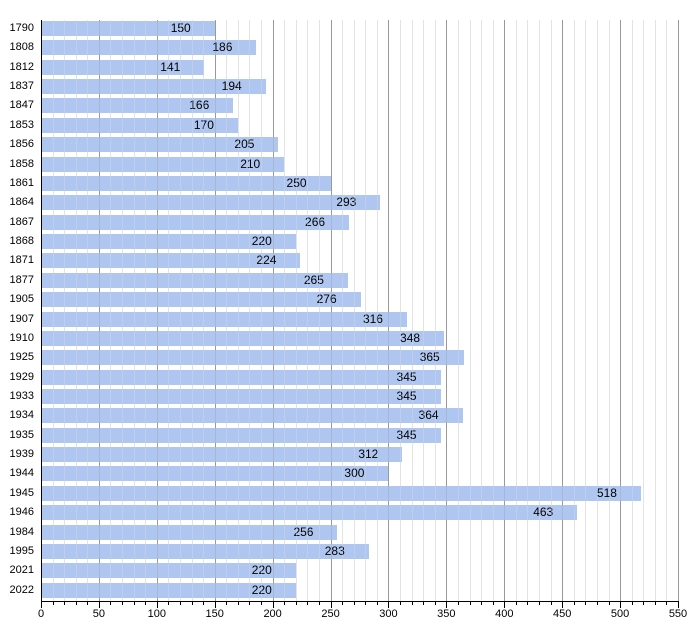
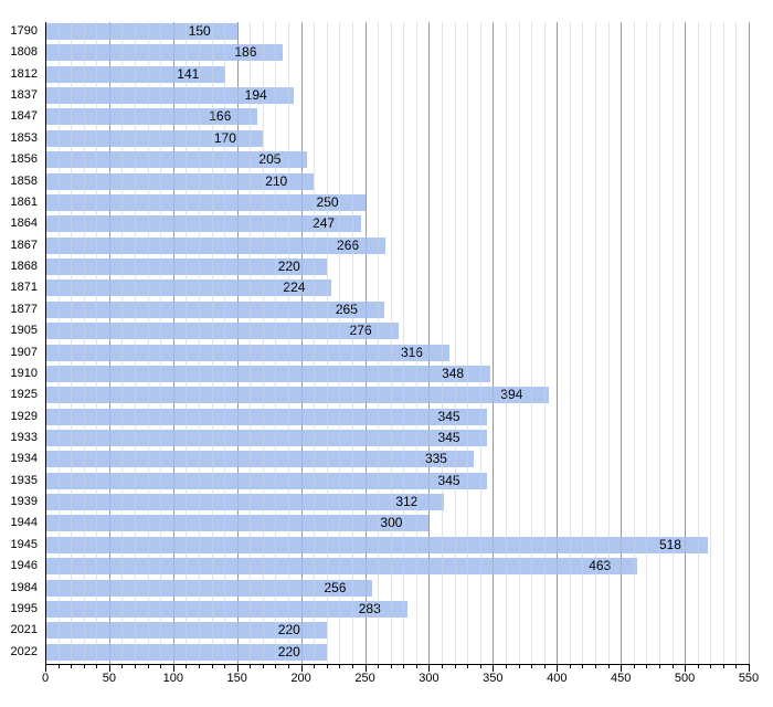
1864: 293 -> 247
1925: 365 -> 394
1934: 364 -> 335
